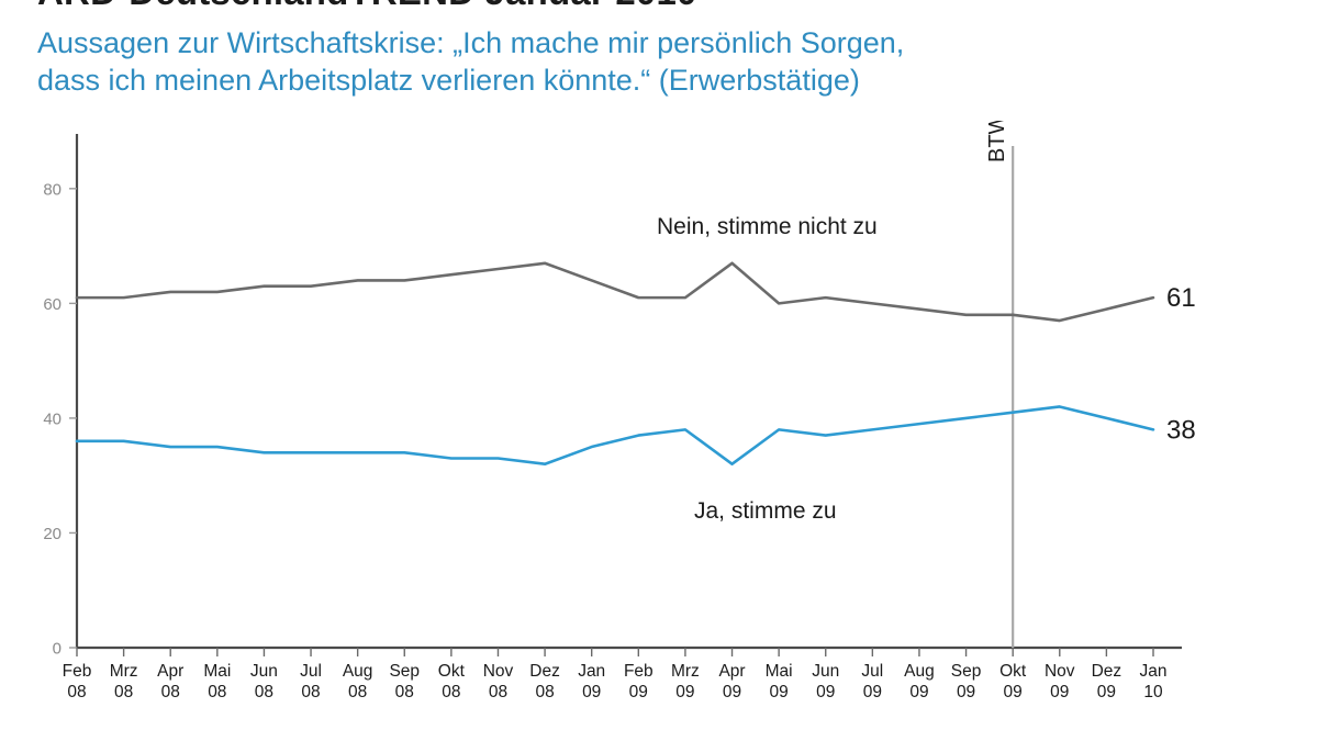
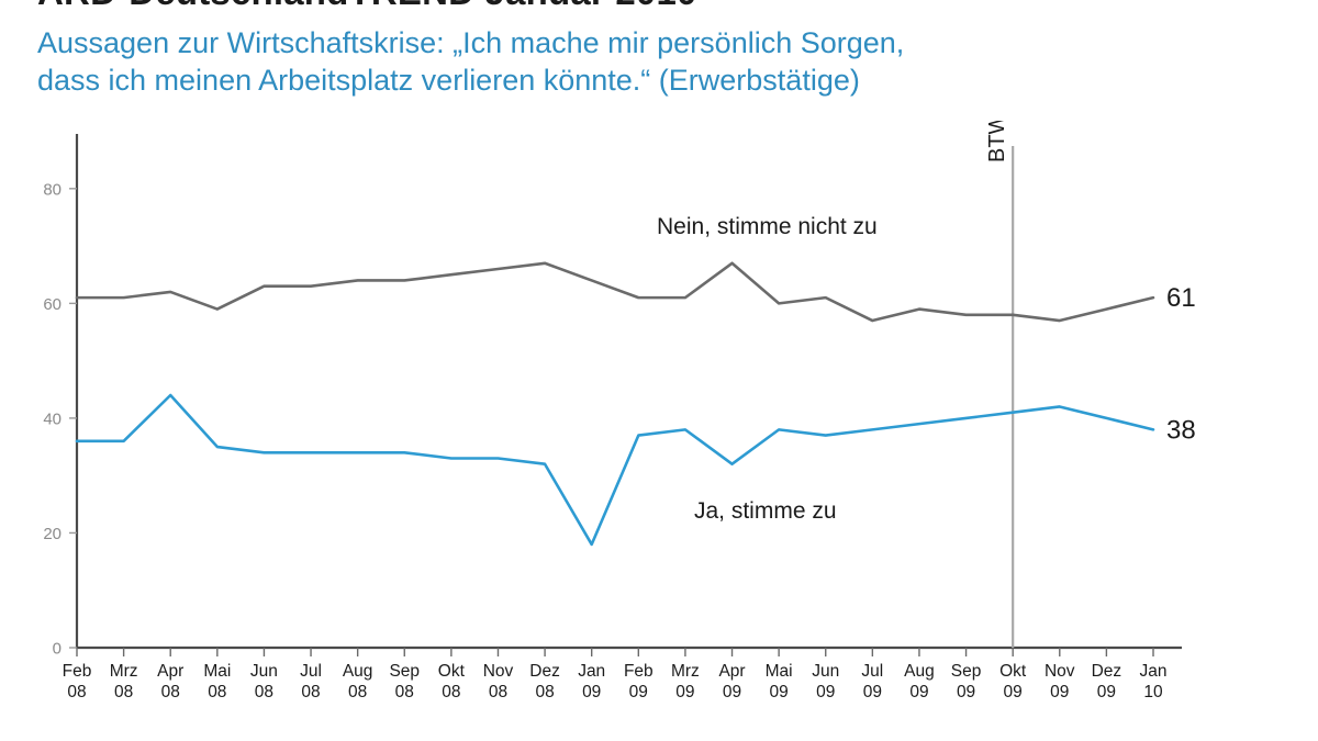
Ja, stimme zu/Apr 08: 35 -> 44
Nein, stimme nicht zu/Mai 08: 62 -> 59
Ja, stimme zu/Jan 09: 35 -> 18
Nein, stimme nicht zu/Jul 09: 60 -> 57
